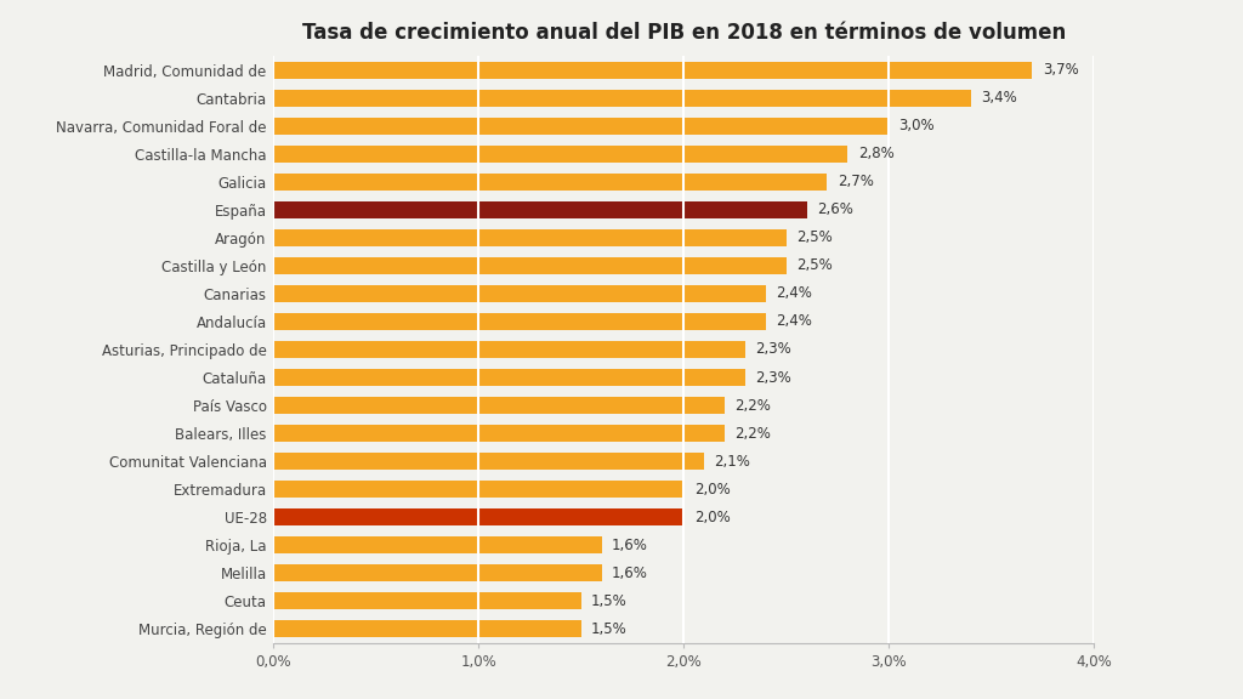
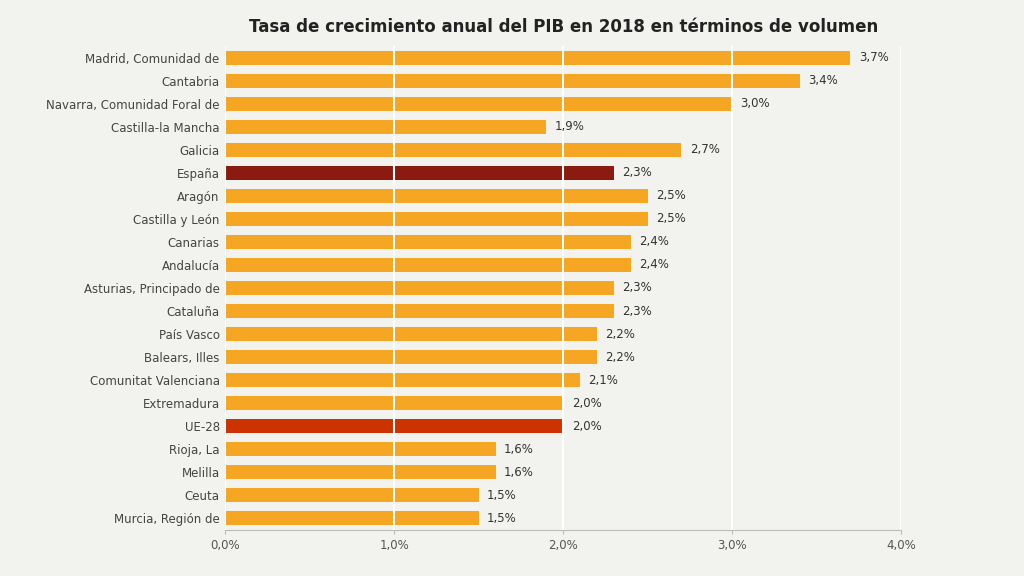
Castilla-la Mancha: 2,8% -> 1,9%
España: 2,6% -> 2,3%
